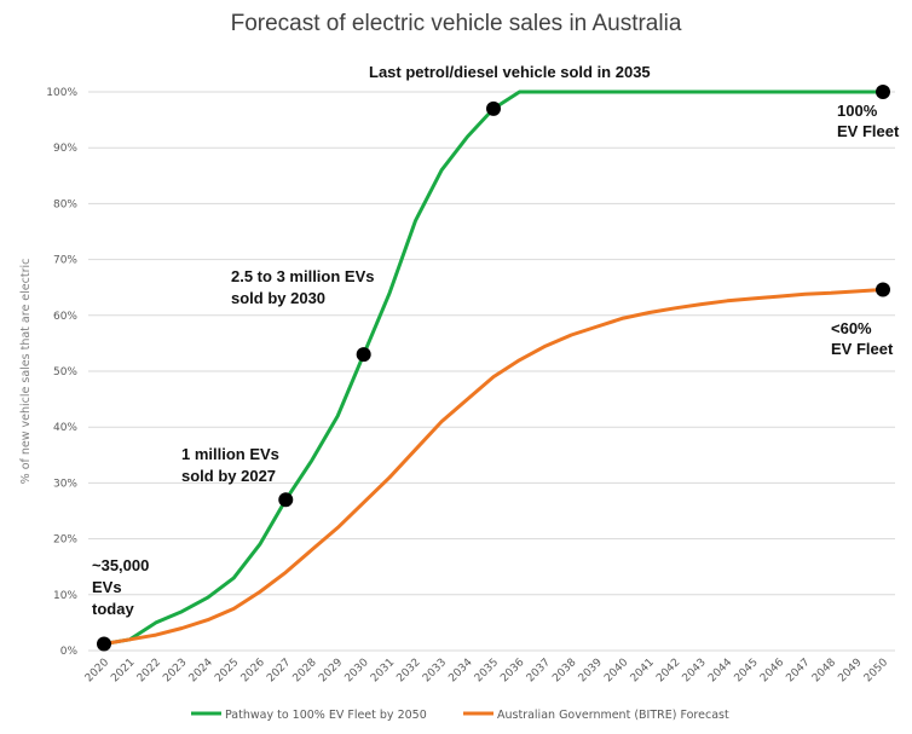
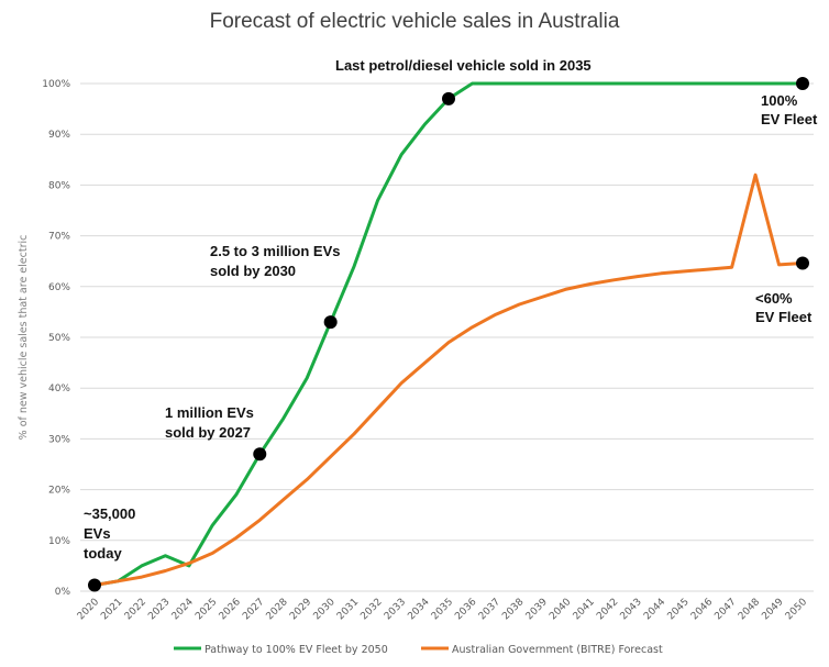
Pathway to 100% EV Fleet by 2050/2024: 10% -> 5%
Australian Government (BITRE) Forecast/2048: 64% -> 82%
